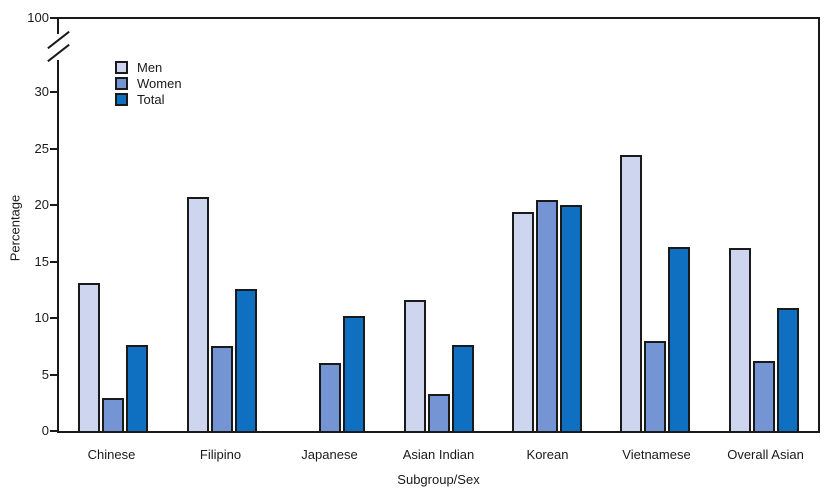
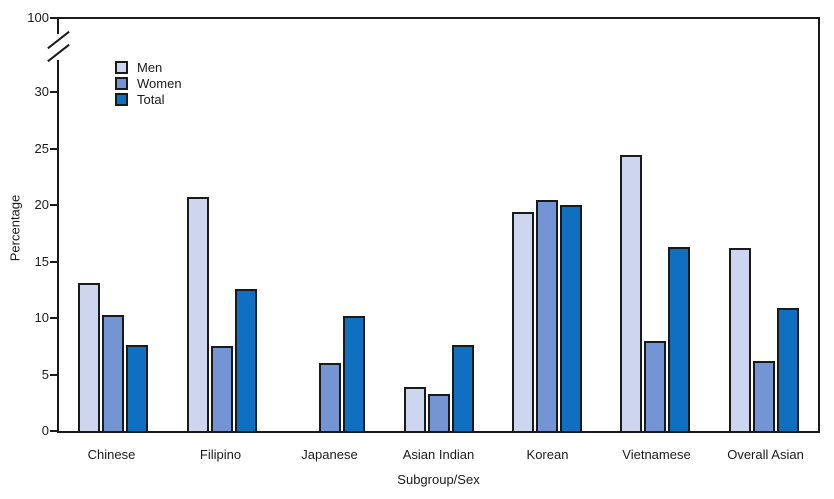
Women/Chinese: 2.9 -> 10.3
Men/Asian Indian: 11.6 -> 3.9
